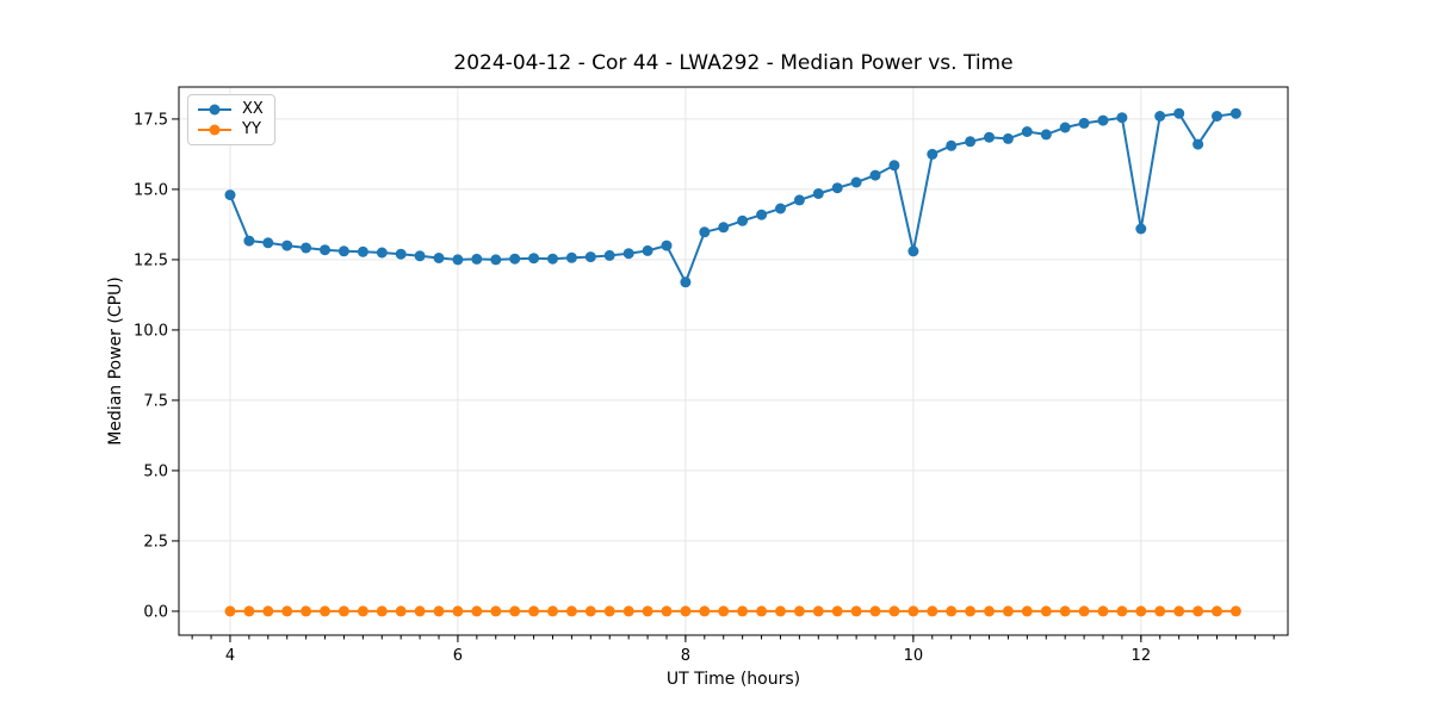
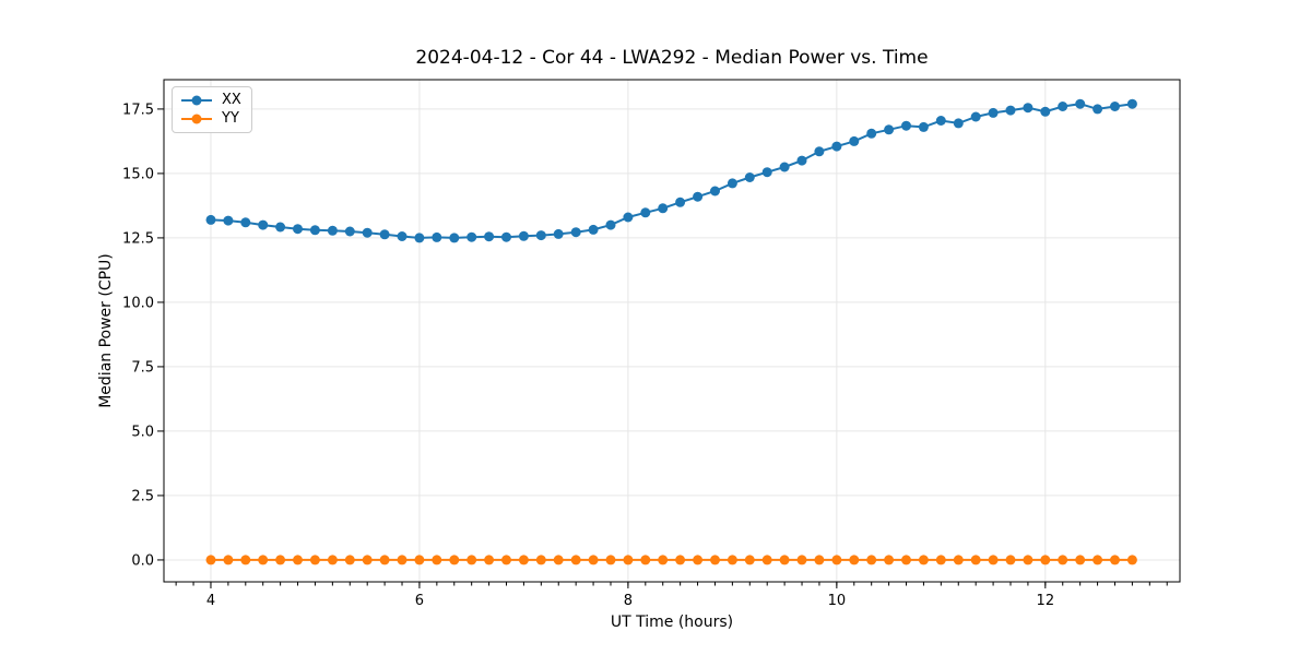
XX/4: 14.8 -> 13.2
XX/8: 11.7 -> 13.3
XX/10: 12.8 -> 16.1
XX/12: 13.6 -> 17.4
XX/12.5: 16.6 -> 17.5
